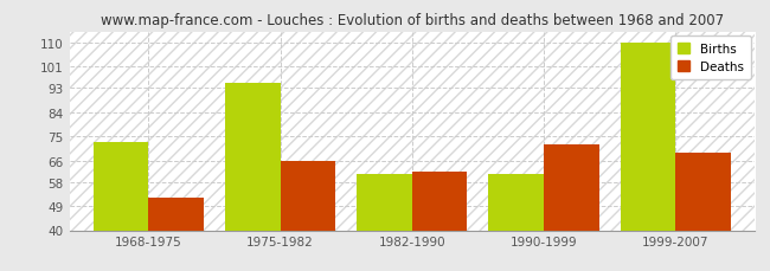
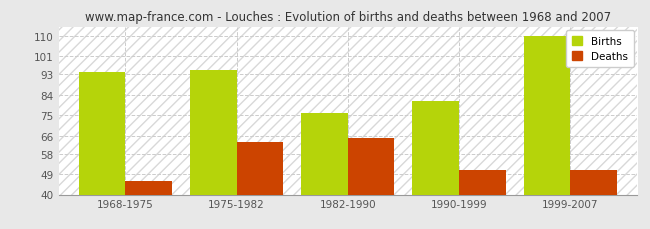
Births/1968-1975: 73 -> 94
Deaths/1968-1975: 52 -> 46
Deaths/1975-1982: 66 -> 63
Births/1982-1990: 61 -> 76
Deaths/1982-1990: 62 -> 65
Births/1990-1999: 61 -> 81
Deaths/1990-1999: 72 -> 51
Deaths/1999-2007: 69 -> 51
